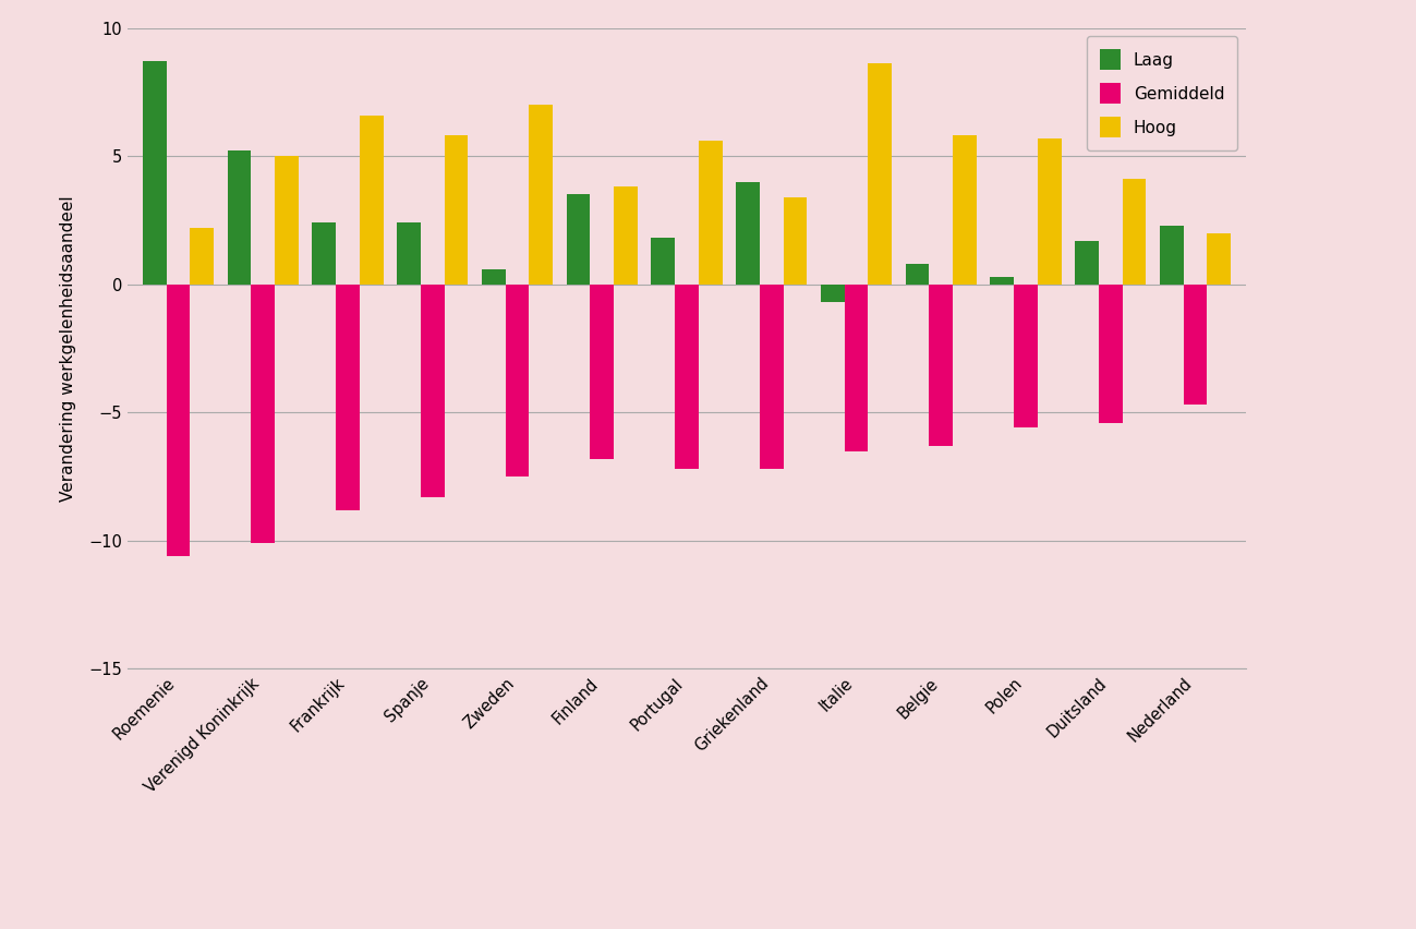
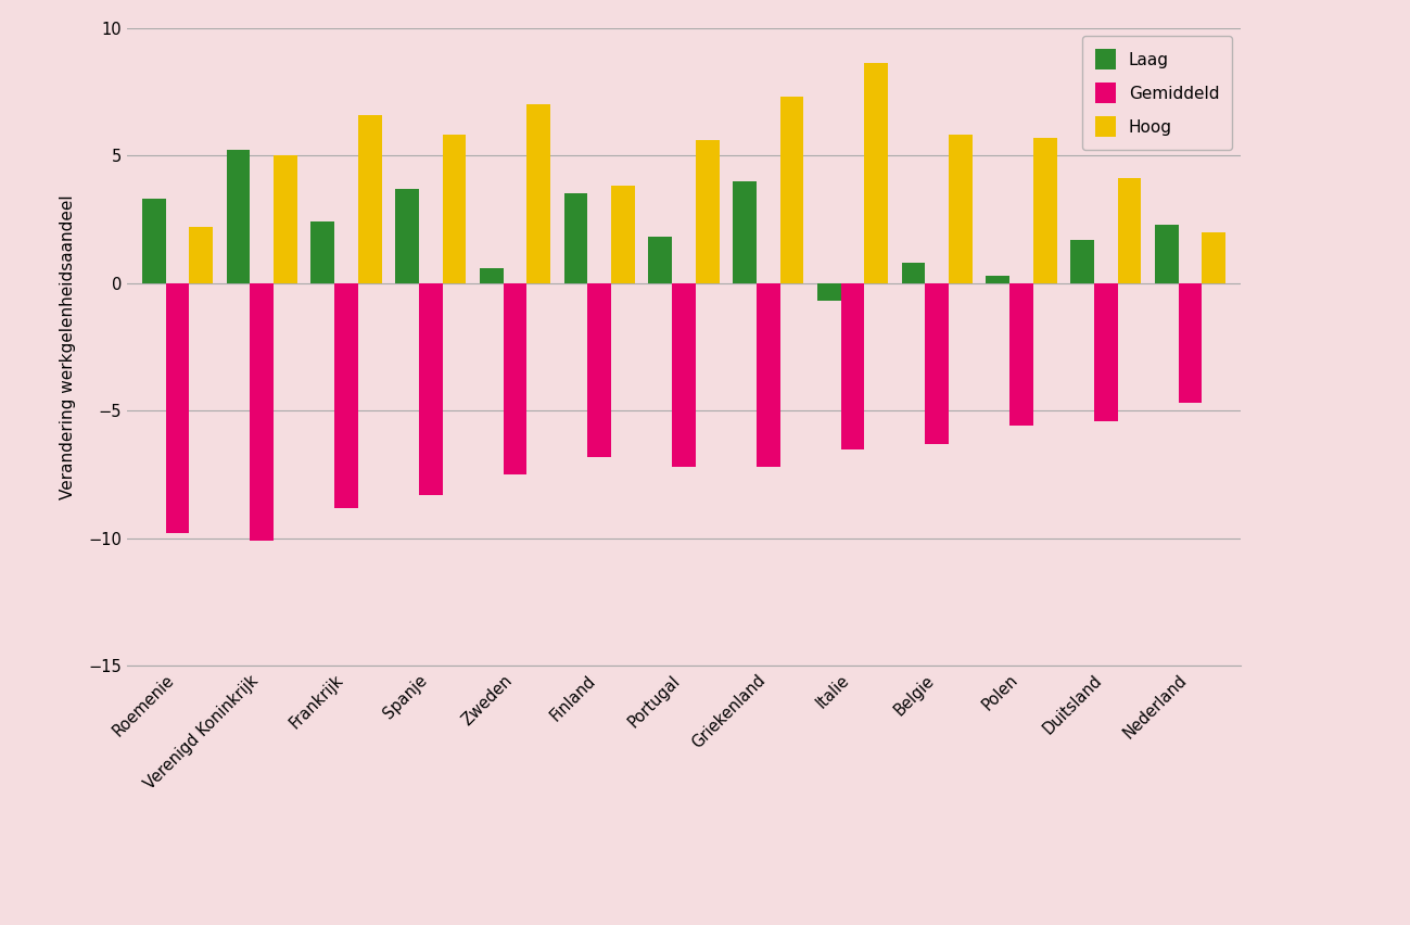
Laag/Roemenie: 8.7 -> 3.3
Gemiddeld/Roemenie: -10.6 -> -9.8
Laag/Spanje: 2.4 -> 3.7
Hoog/Griekenland: 3.4 -> 7.3
